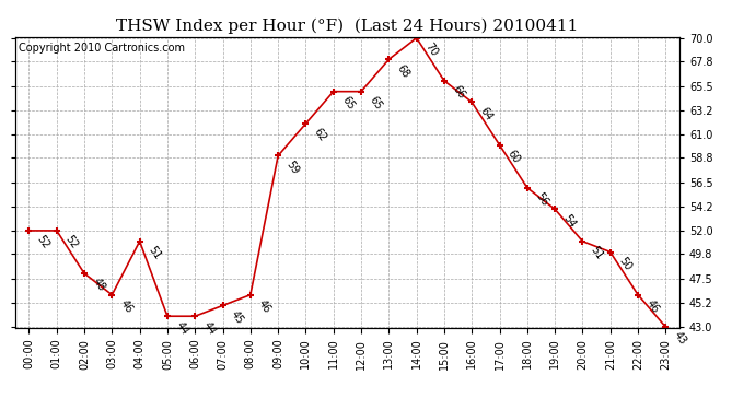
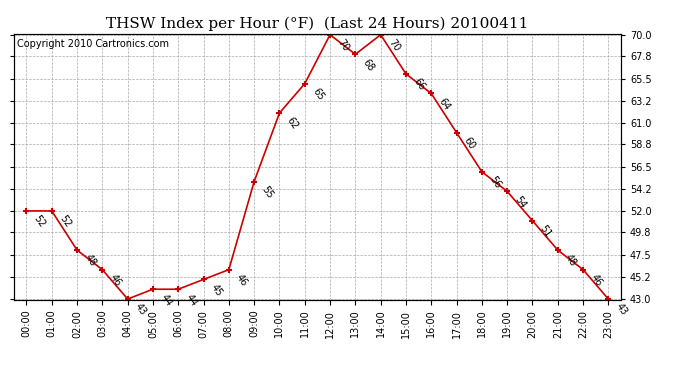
04:00: 51 -> 43
09:00: 59 -> 55
12:00: 65 -> 70
21:00: 50 -> 48
